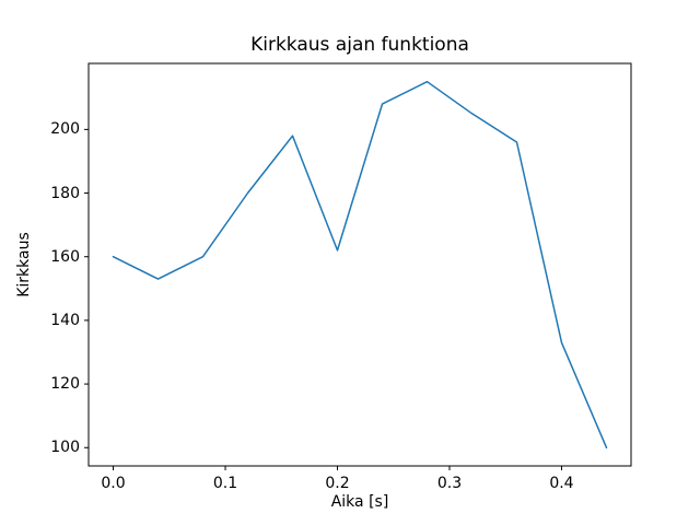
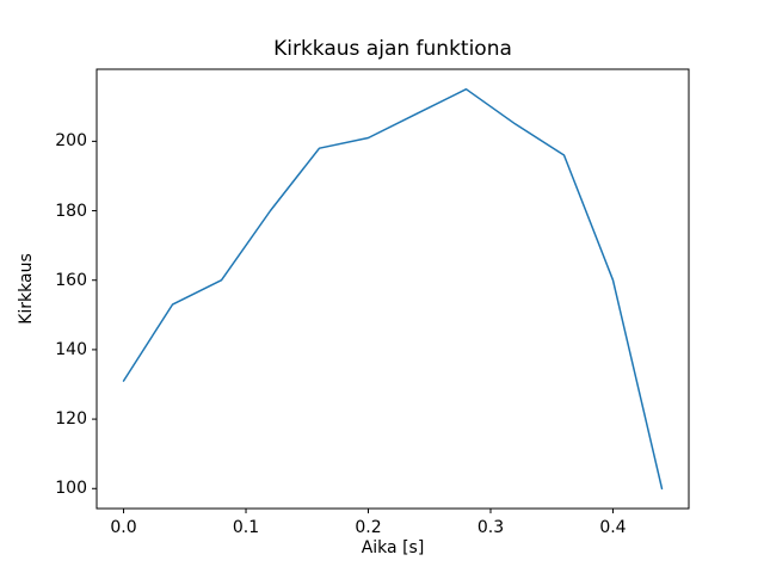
0.0: 160 -> 131
0.2: 162 -> 201
0.4: 133 -> 160
